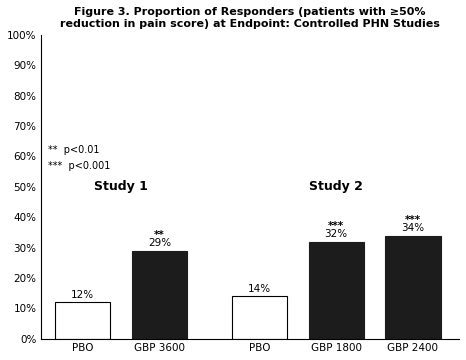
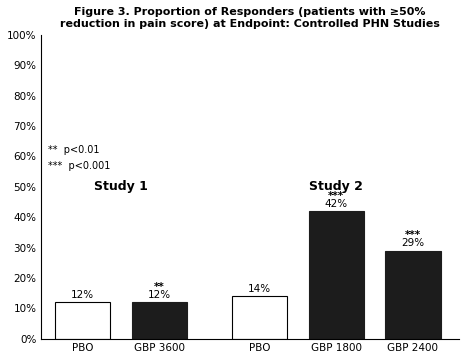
GBP 3600: 29% -> 12%
GBP 1800: 32% -> 42%
GBP 2400: 34% -> 29%
